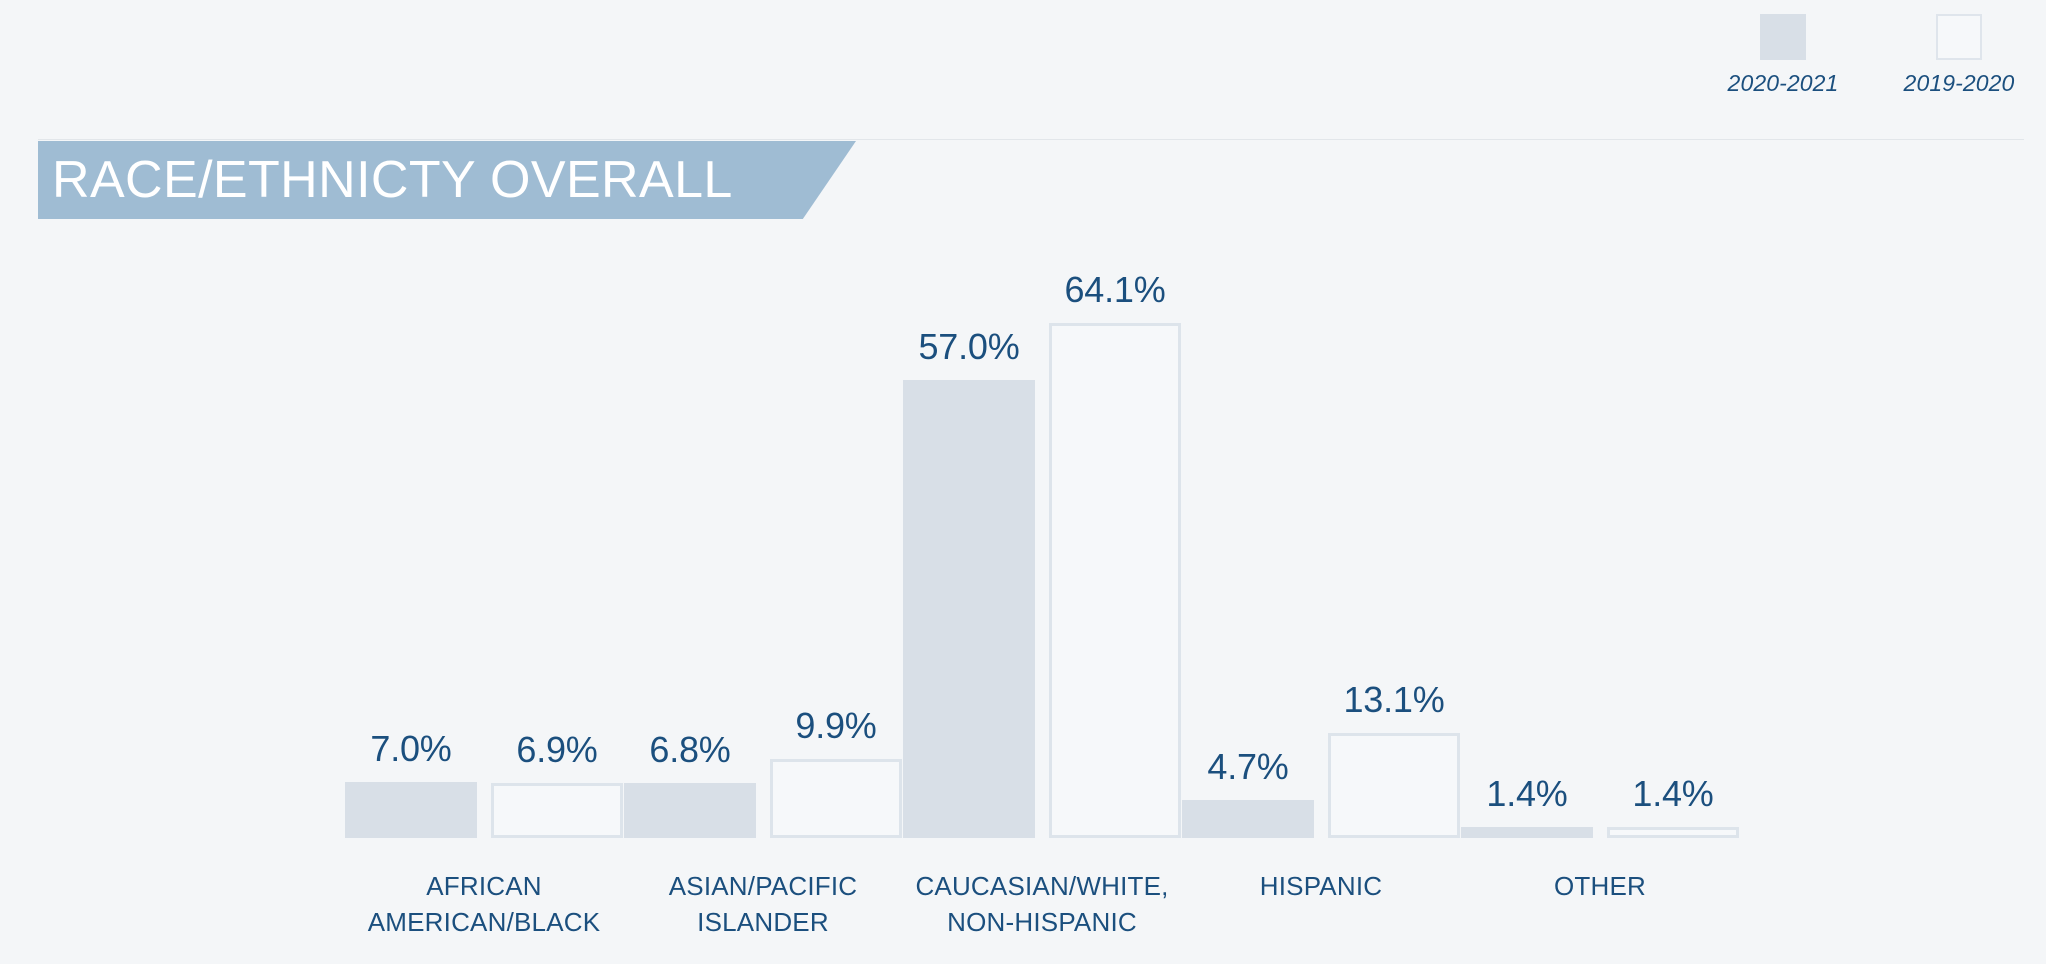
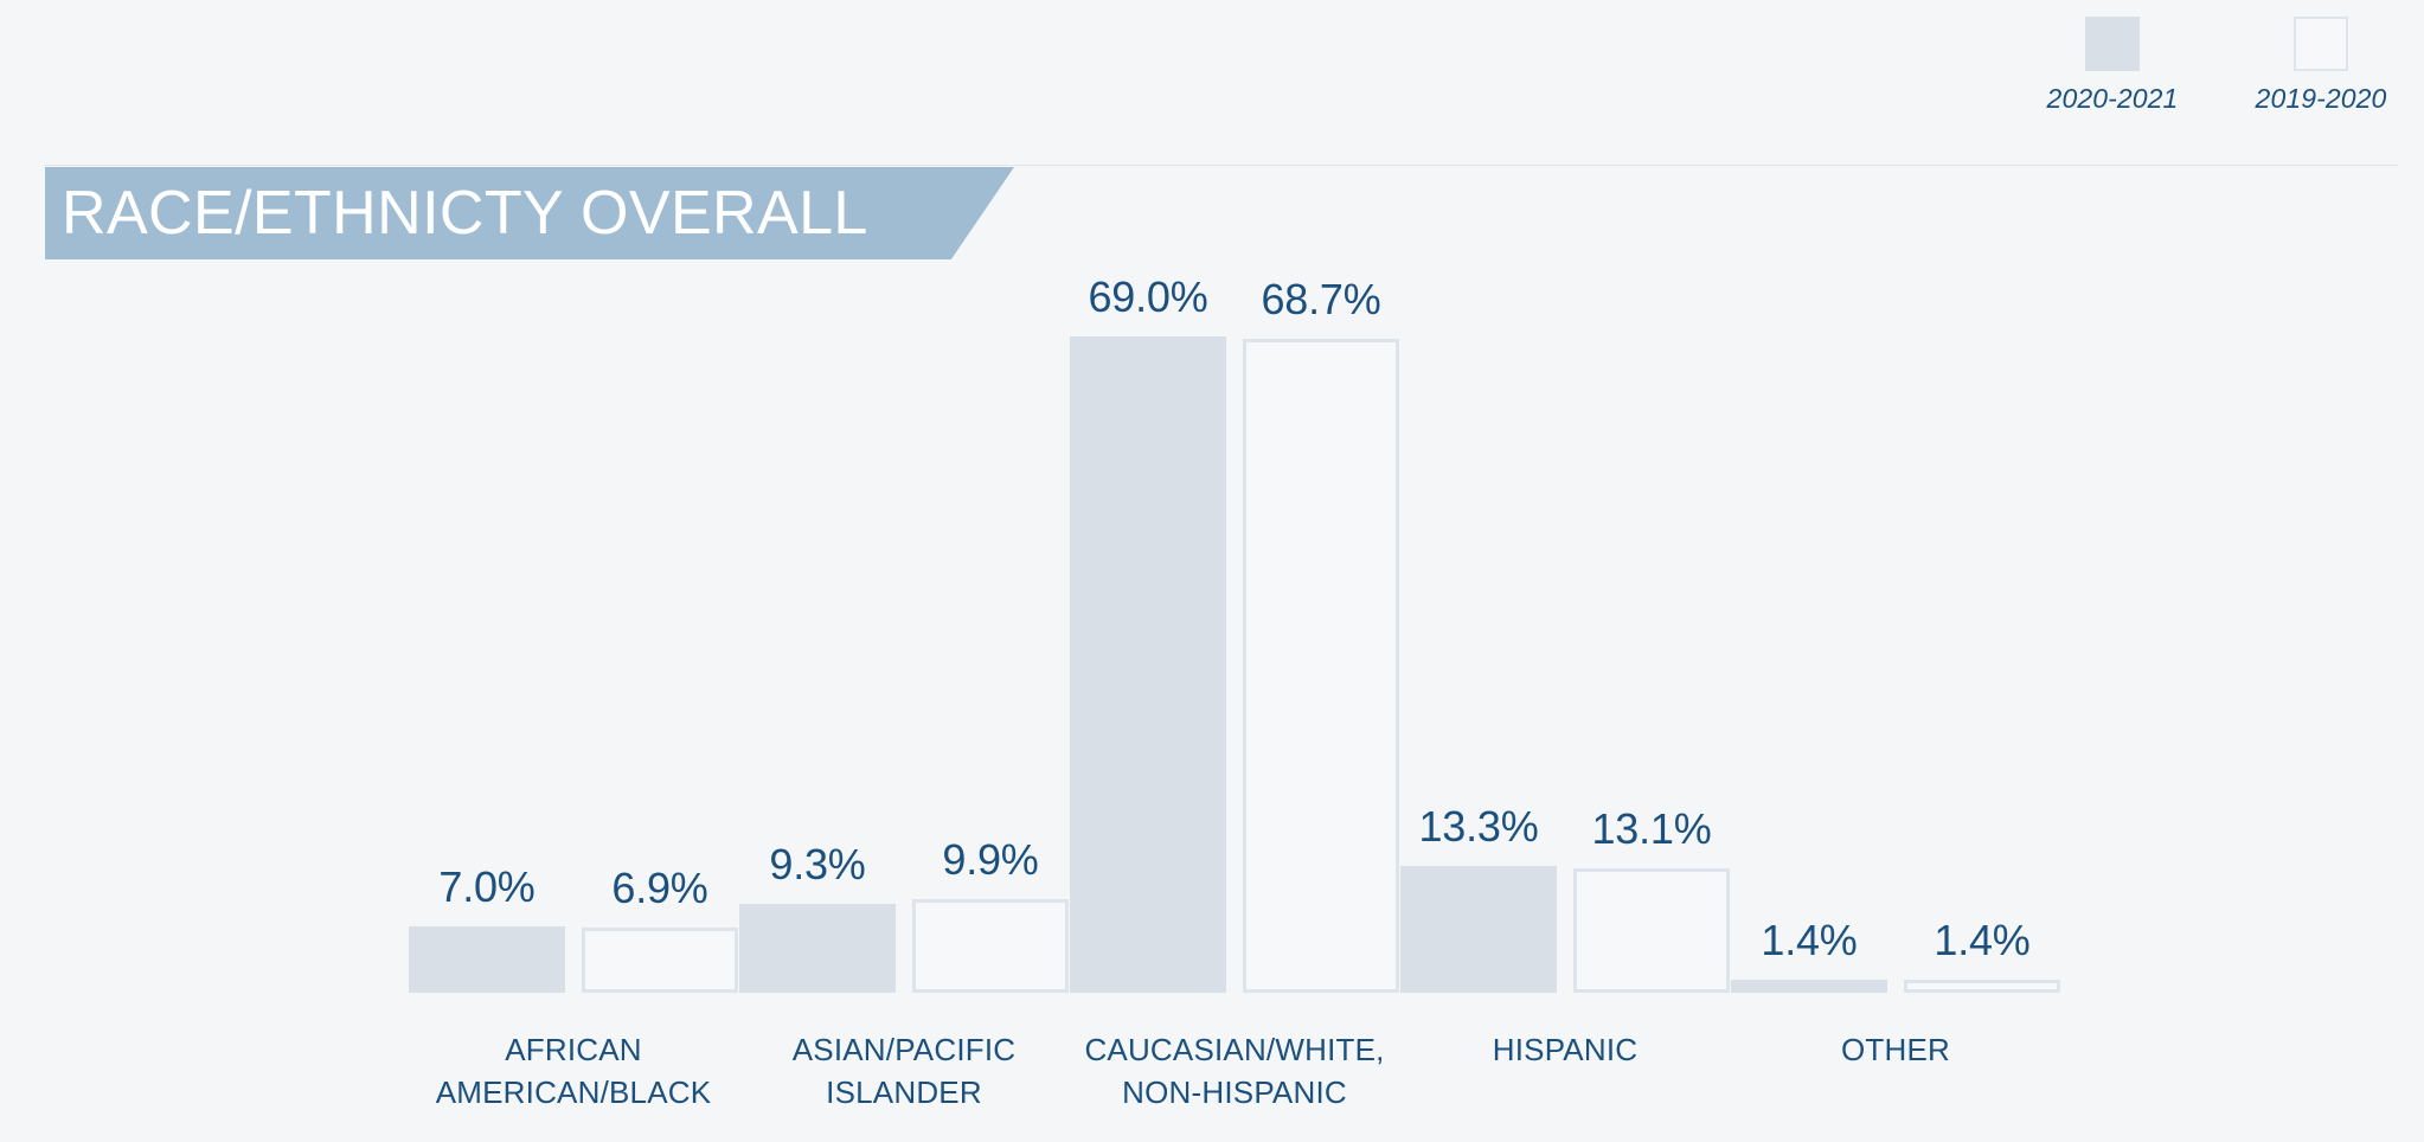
2020-2021/ASIAN/PACIFIC ISLANDER: 6.8% -> 9.3%
2020-2021/CAUCASIAN/WHITE, NON-HISPANIC: 57.0% -> 69.0%
2019-2020/CAUCASIAN/WHITE, NON-HISPANIC: 64.1% -> 68.7%
2020-2021/HISPANIC: 4.7% -> 13.3%
